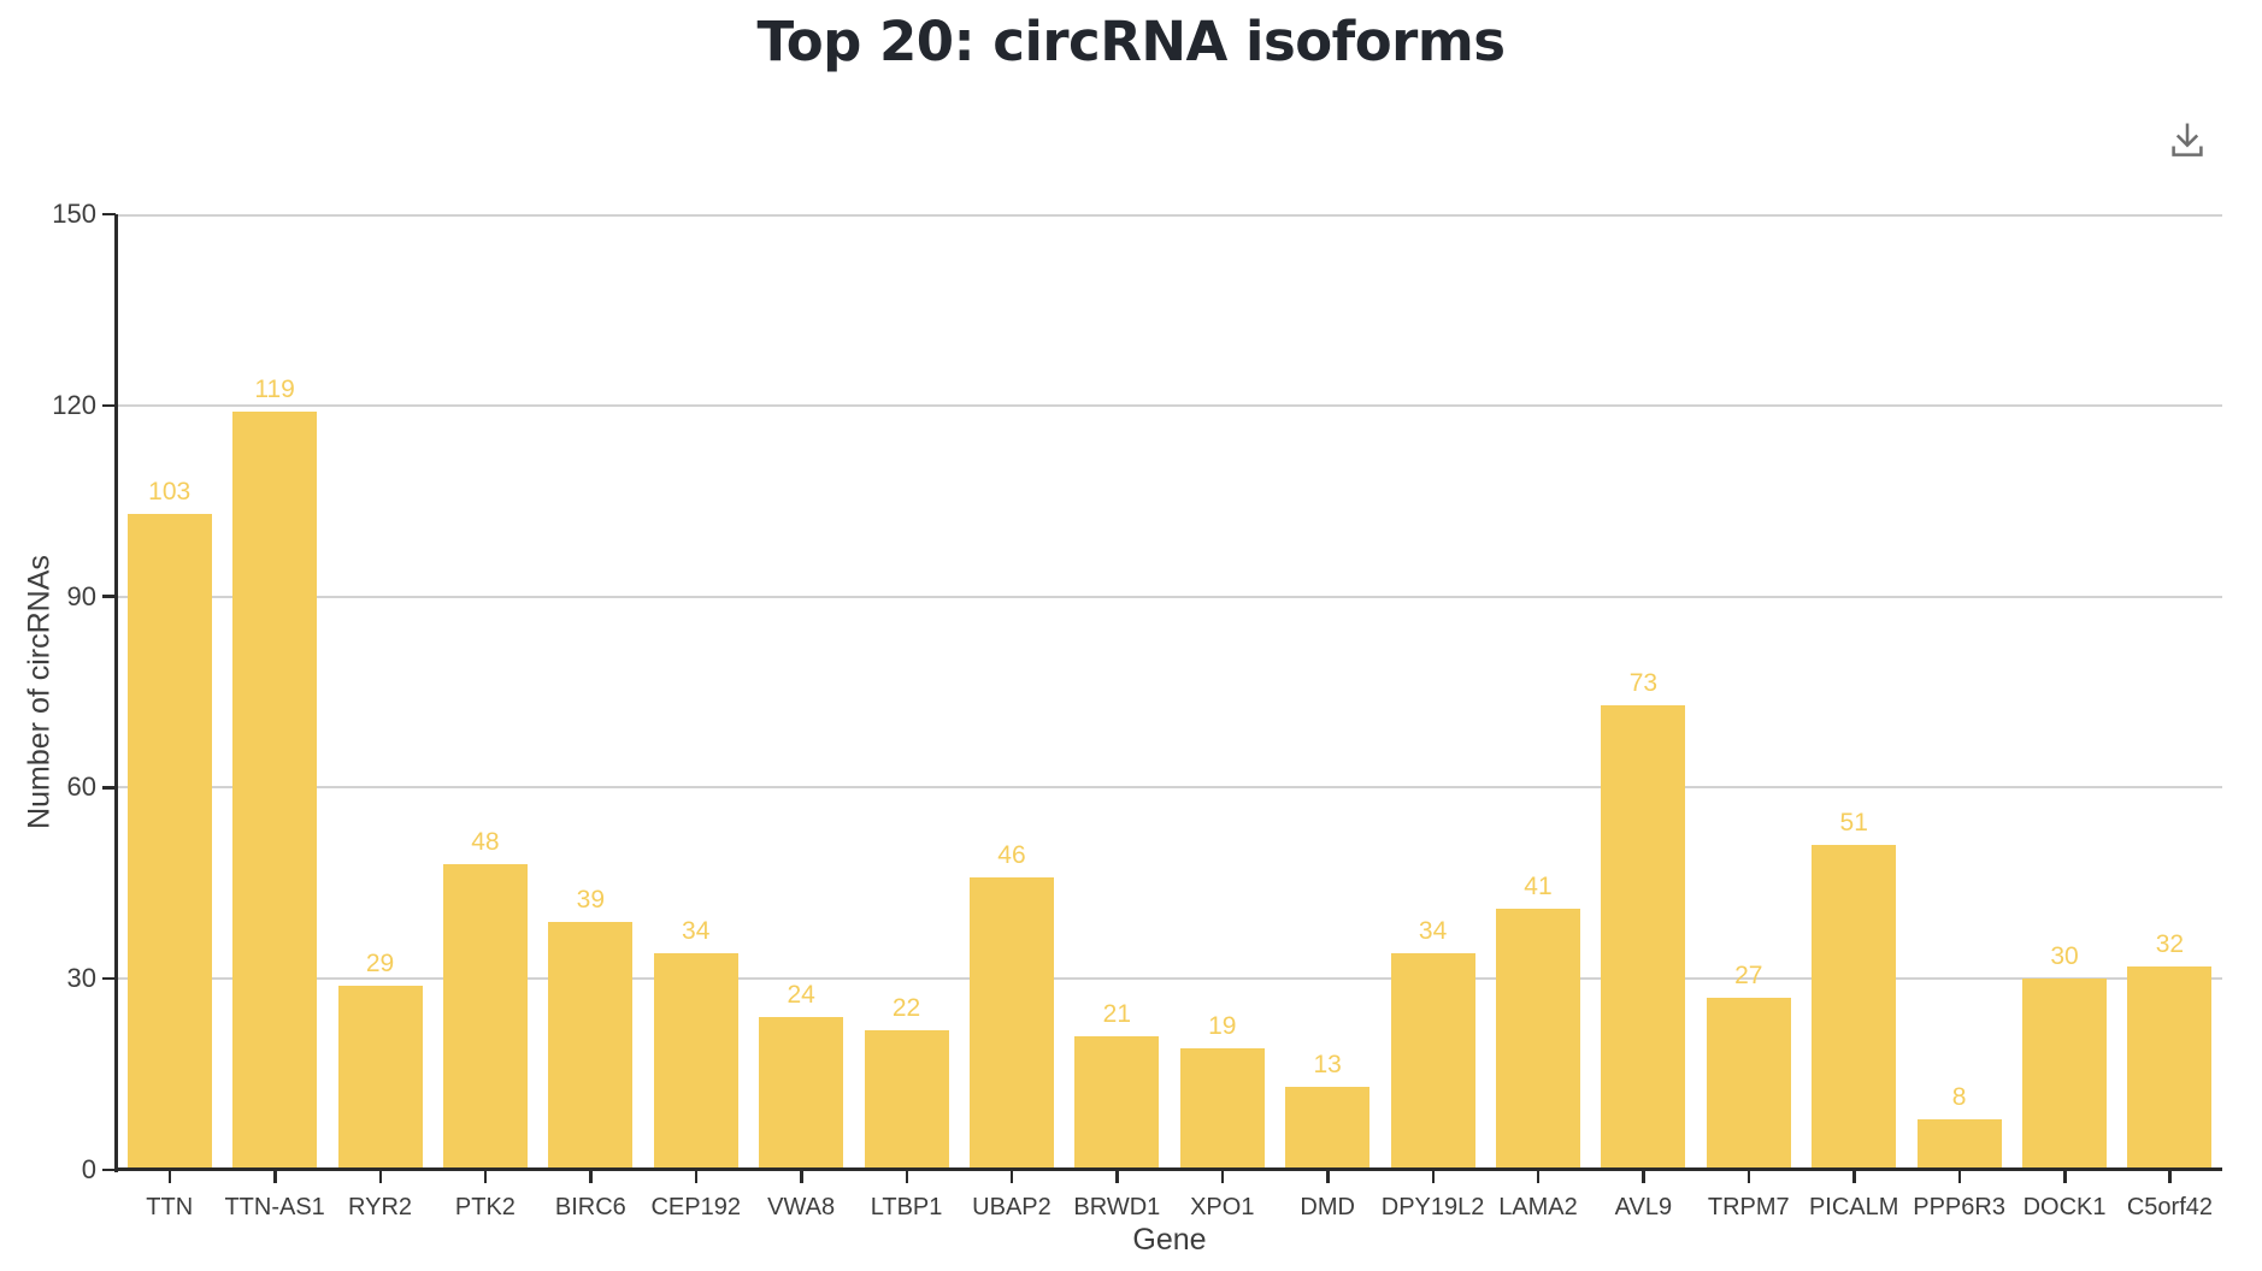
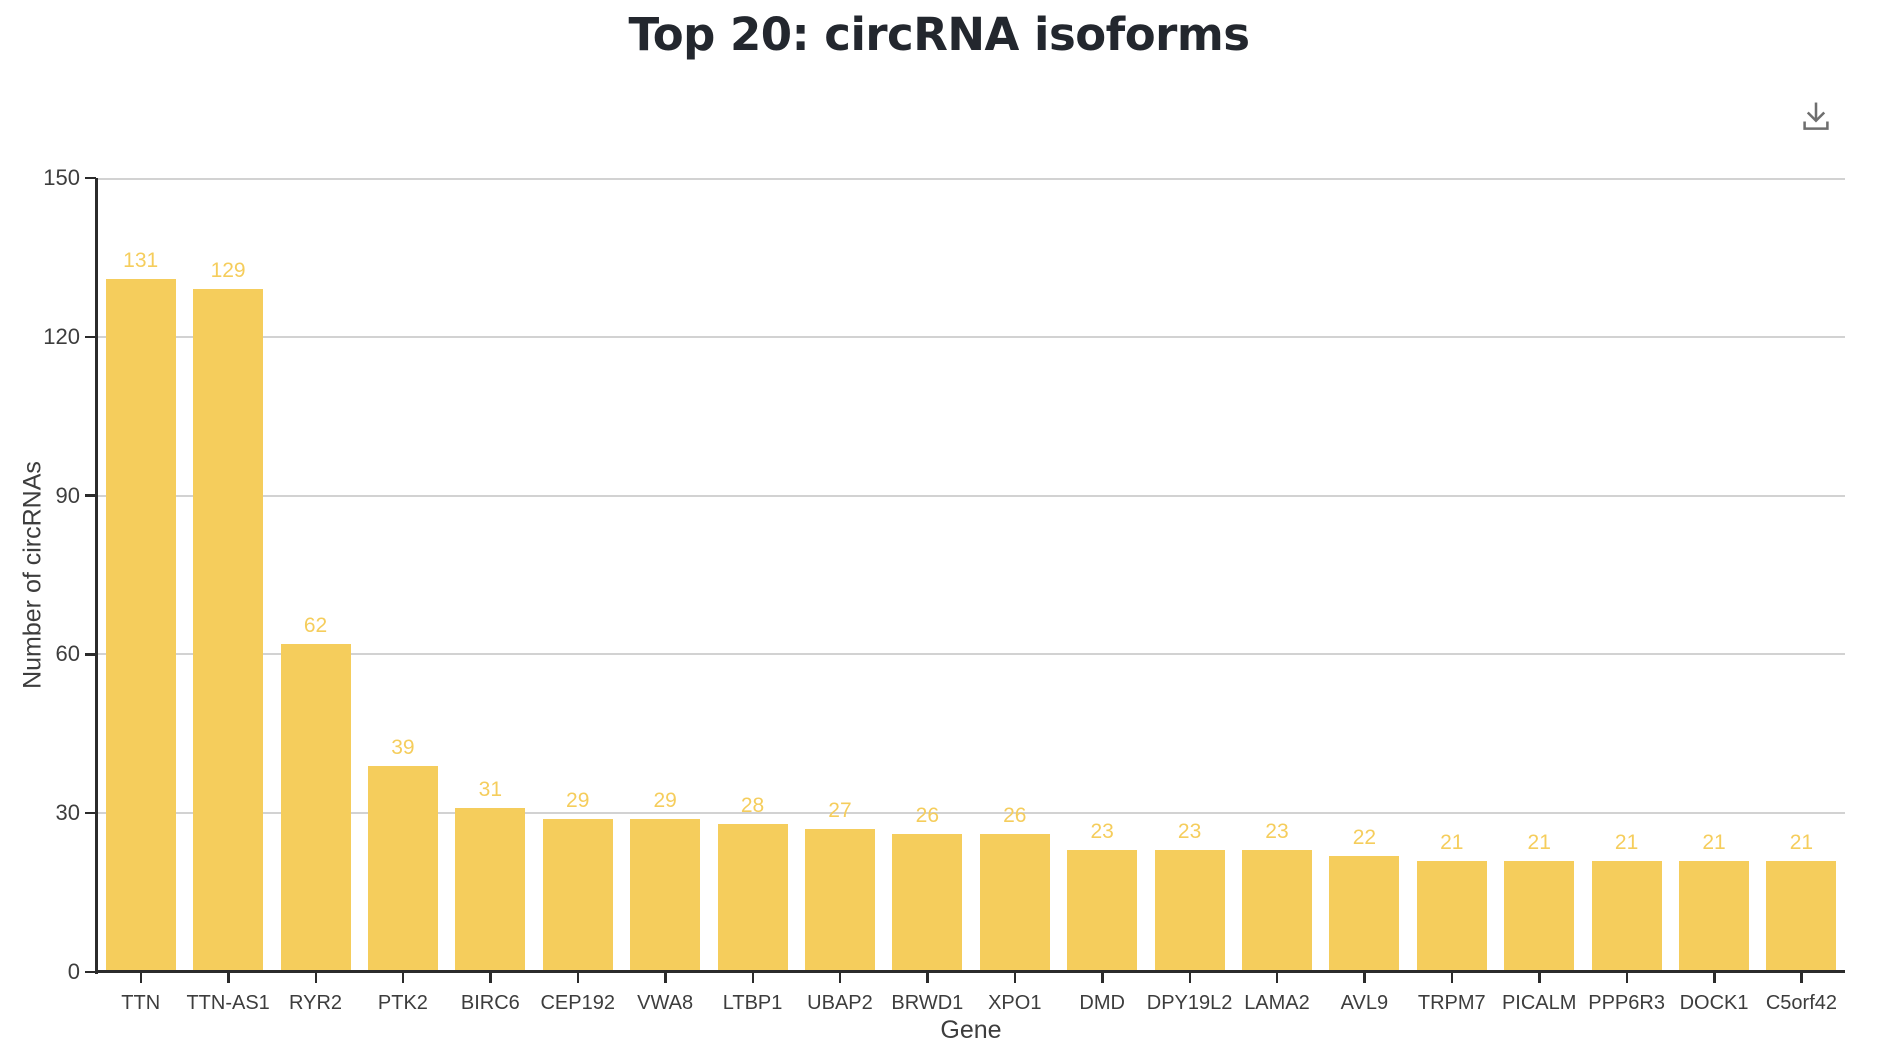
TTN: 103 -> 131
TTN-AS1: 119 -> 129
RYR2: 29 -> 62
PTK2: 48 -> 39
BIRC6: 39 -> 31
CEP192: 34 -> 29
VWA8: 24 -> 29
LTBP1: 22 -> 28
UBAP2: 46 -> 27
BRWD1: 21 -> 26
XPO1: 19 -> 26
DMD: 13 -> 23
DPY19L2: 34 -> 23
LAMA2: 41 -> 23
AVL9: 73 -> 22
TRPM7: 27 -> 21
PICALM: 51 -> 21
PPP6R3: 8 -> 21
DOCK1: 30 -> 21
C5orf42: 32 -> 21
